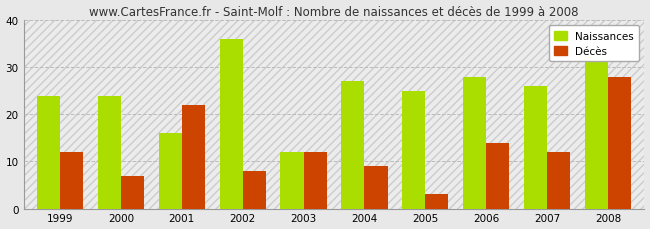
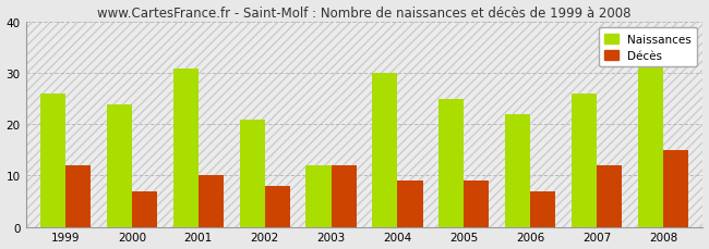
Naissances/1999: 24 -> 26
Naissances/2001: 16 -> 31
Décès/2001: 22 -> 10
Naissances/2002: 36 -> 21
Naissances/2004: 27 -> 30
Décès/2005: 3 -> 9
Naissances/2006: 28 -> 22
Décès/2006: 14 -> 7
Décès/2008: 28 -> 15
